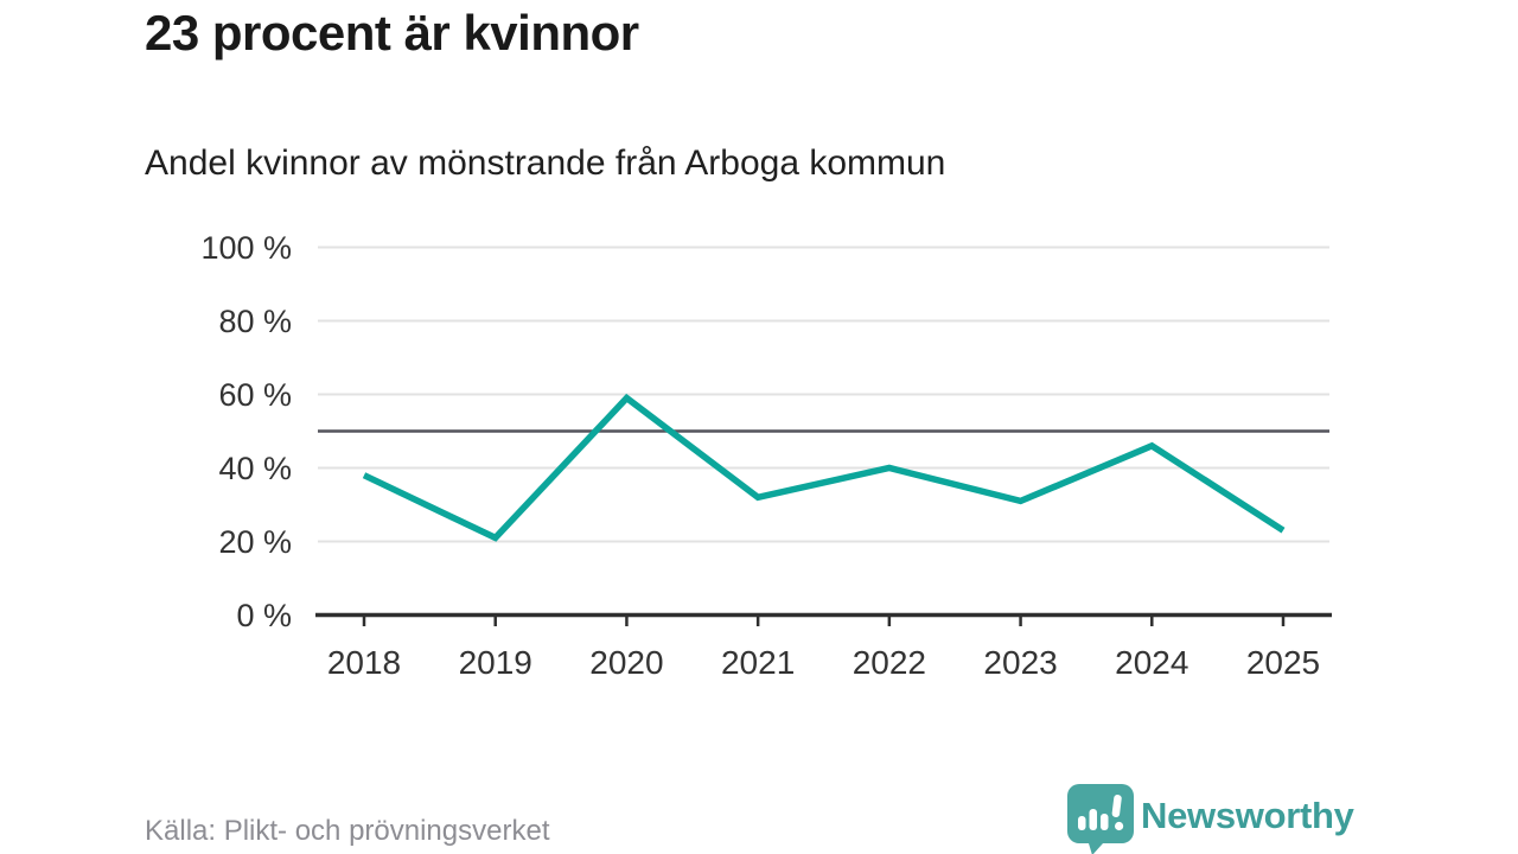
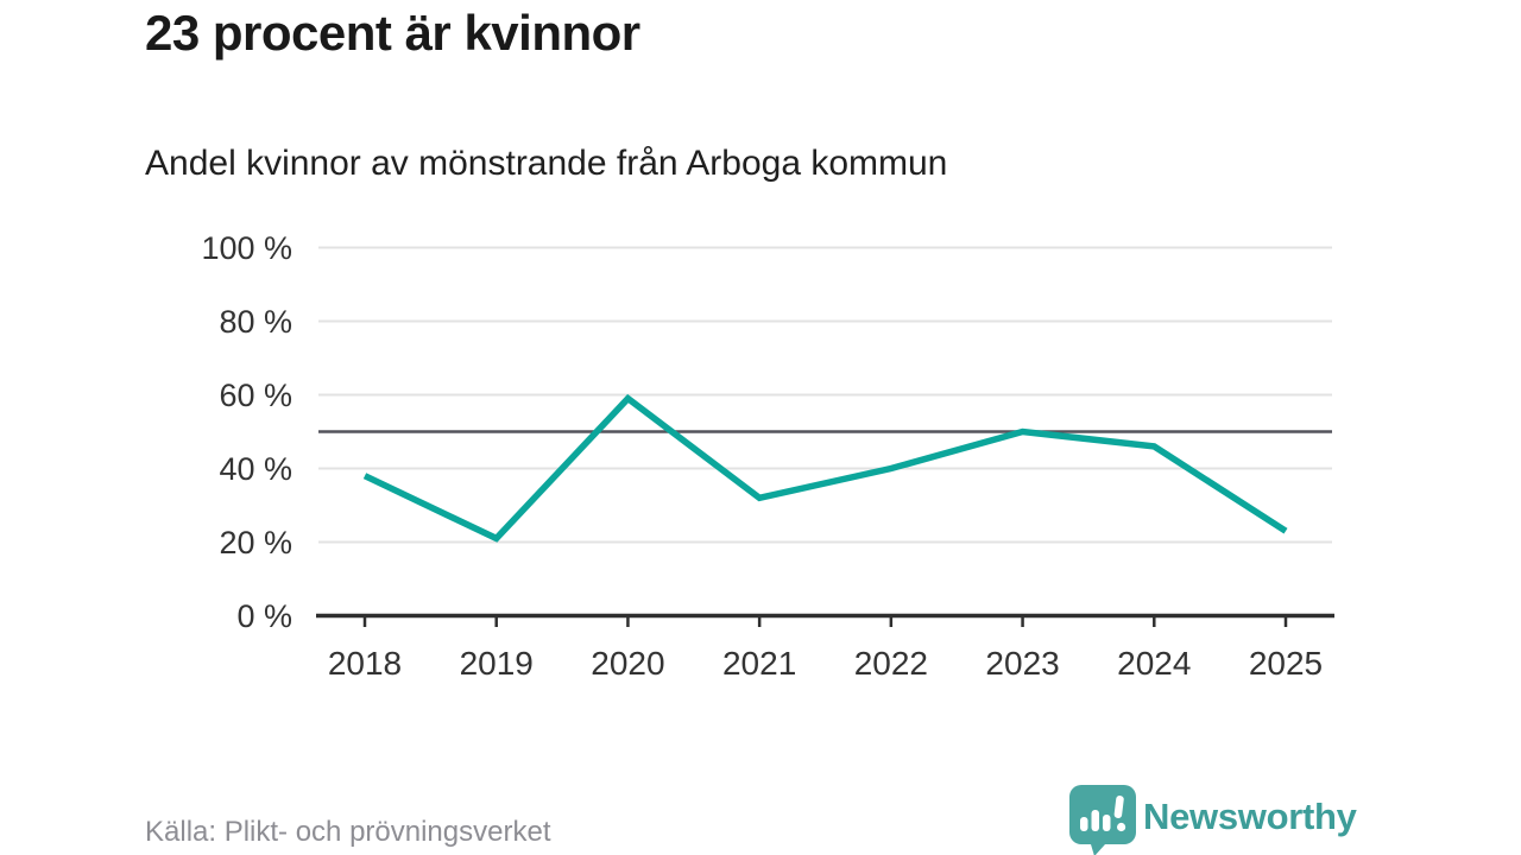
2023: 31% -> 50%
